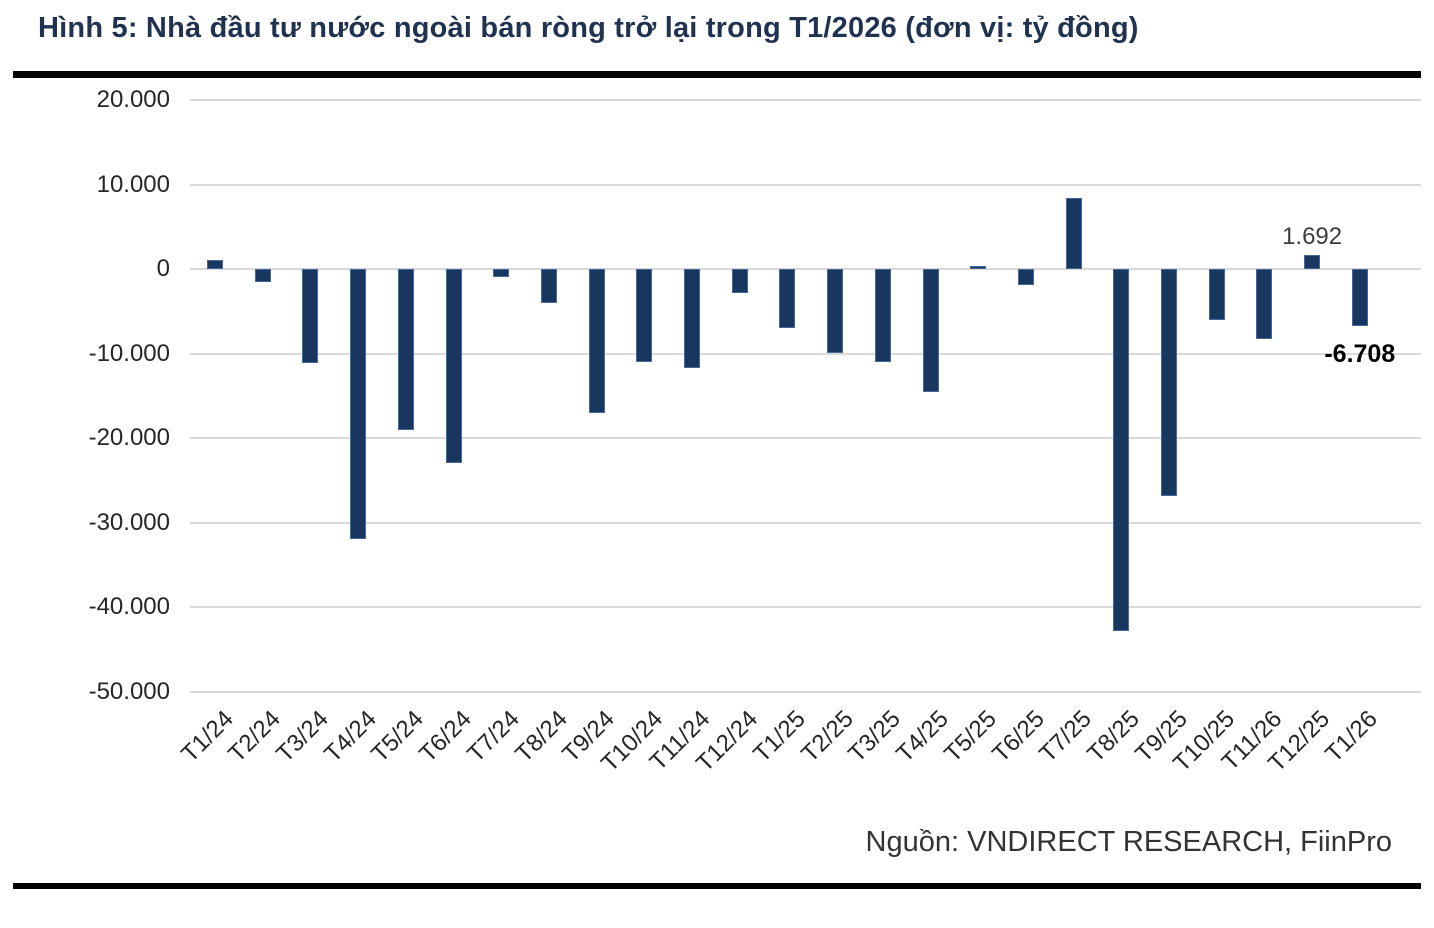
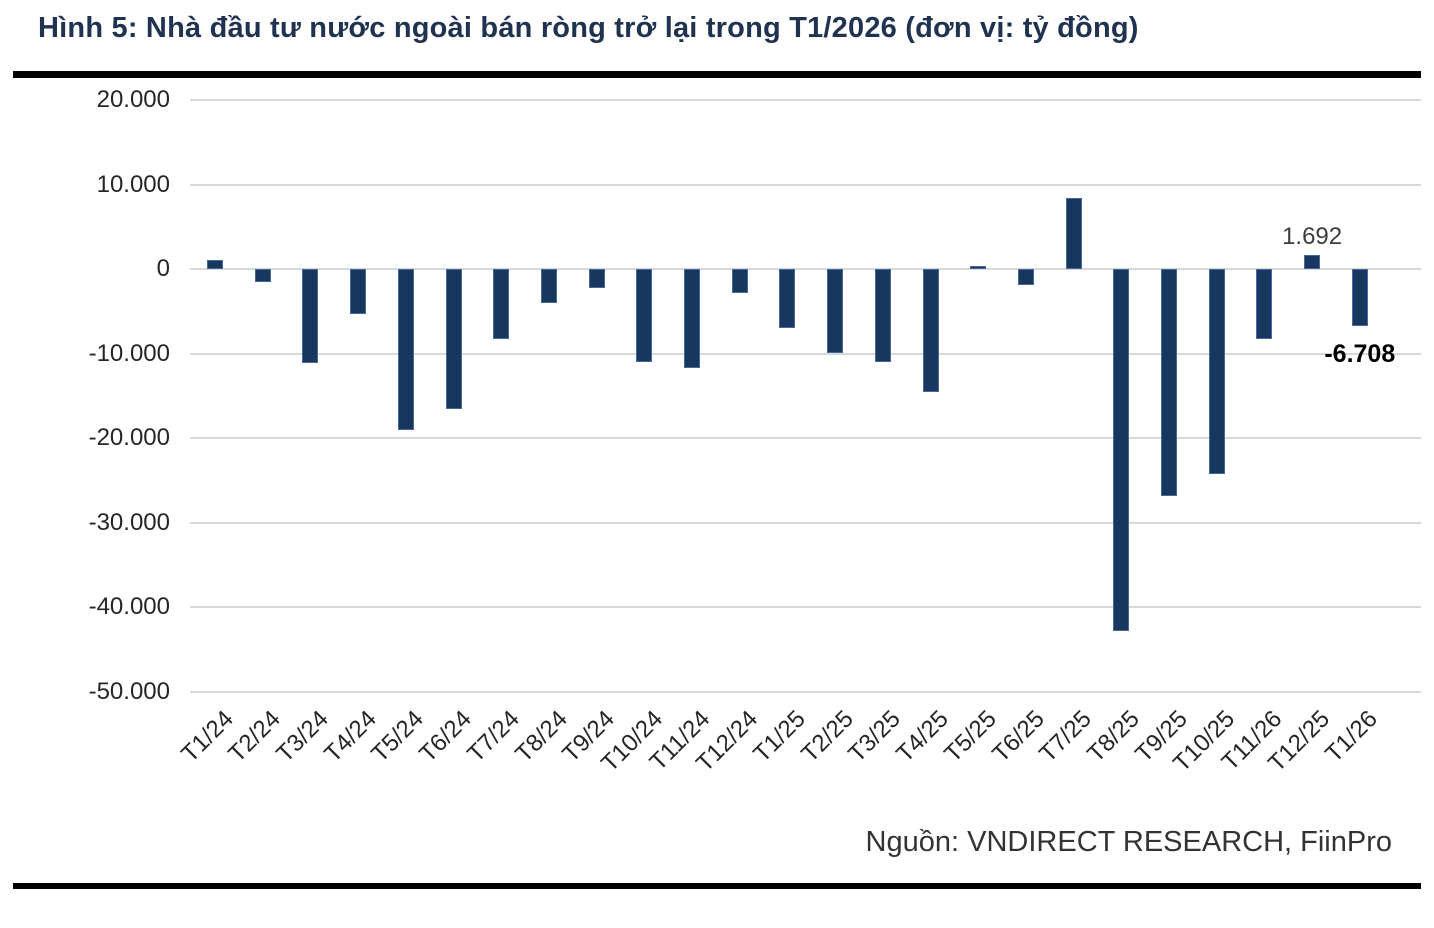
T4/24: -32000 -> -5000
T6/24: -23000 -> -17000
T7/24: -1000 -> -8000
T9/24: -17000 -> -2000
T10/25: -6000 -> -24000
